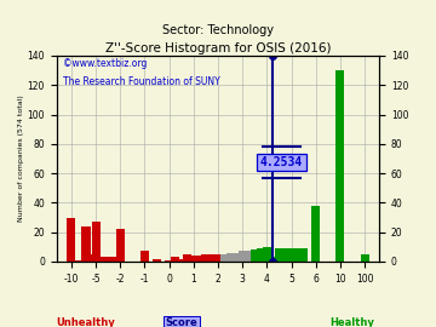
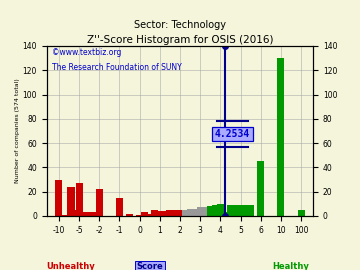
-1: 7 -> 15
6: 38 -> 45
